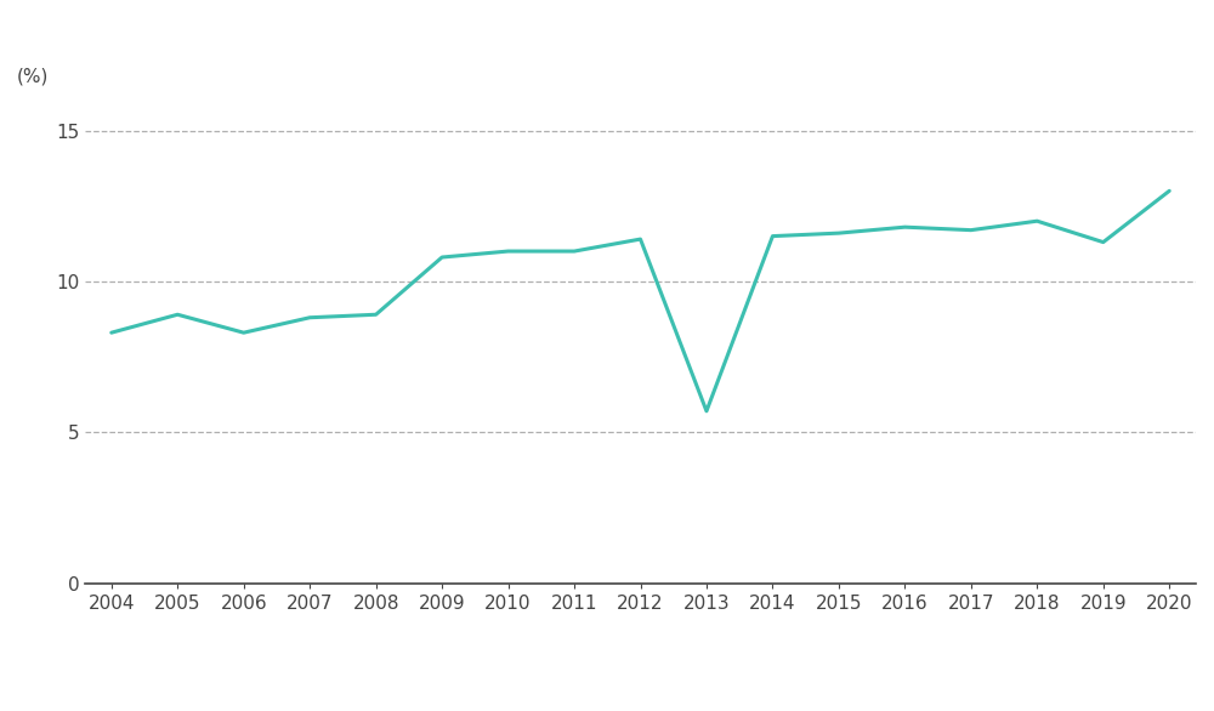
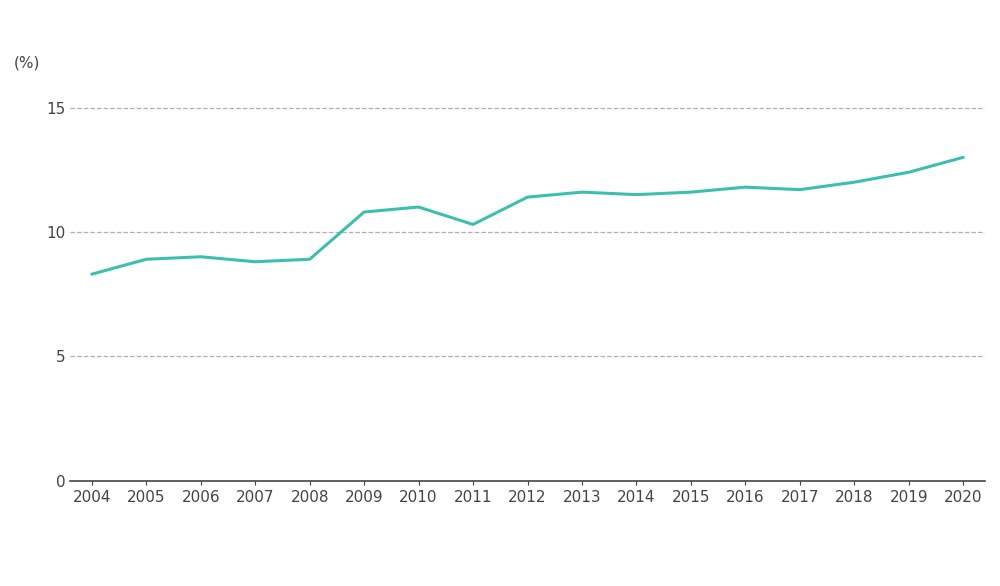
2006: 8.3 -> 9.0
2011: 11.0 -> 10.3
2013: 5.7 -> 11.6
2019: 11.3 -> 12.4
